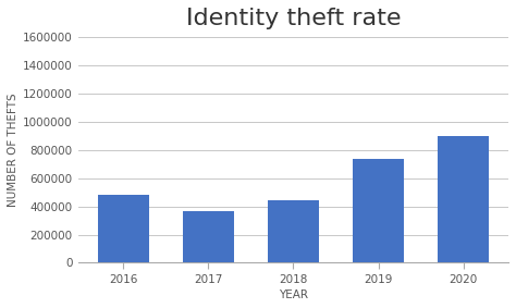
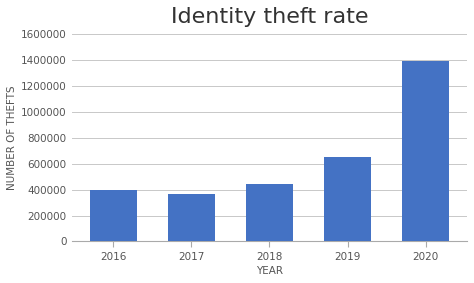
2016: 480000 -> 400000
2019: 740000 -> 650000
2020: 900000 -> 1390000
